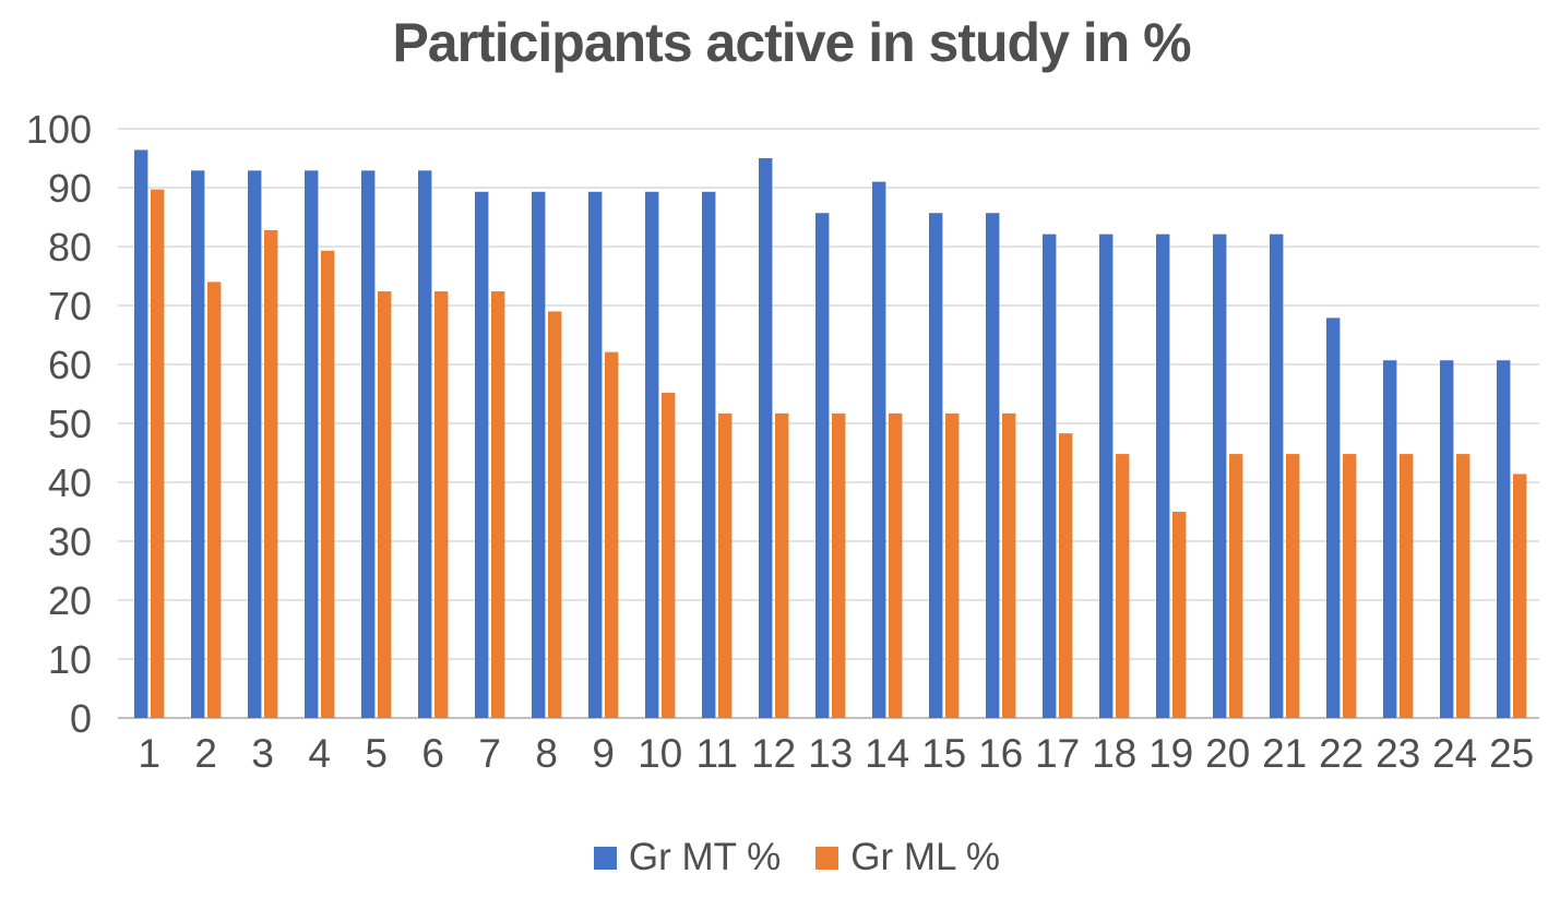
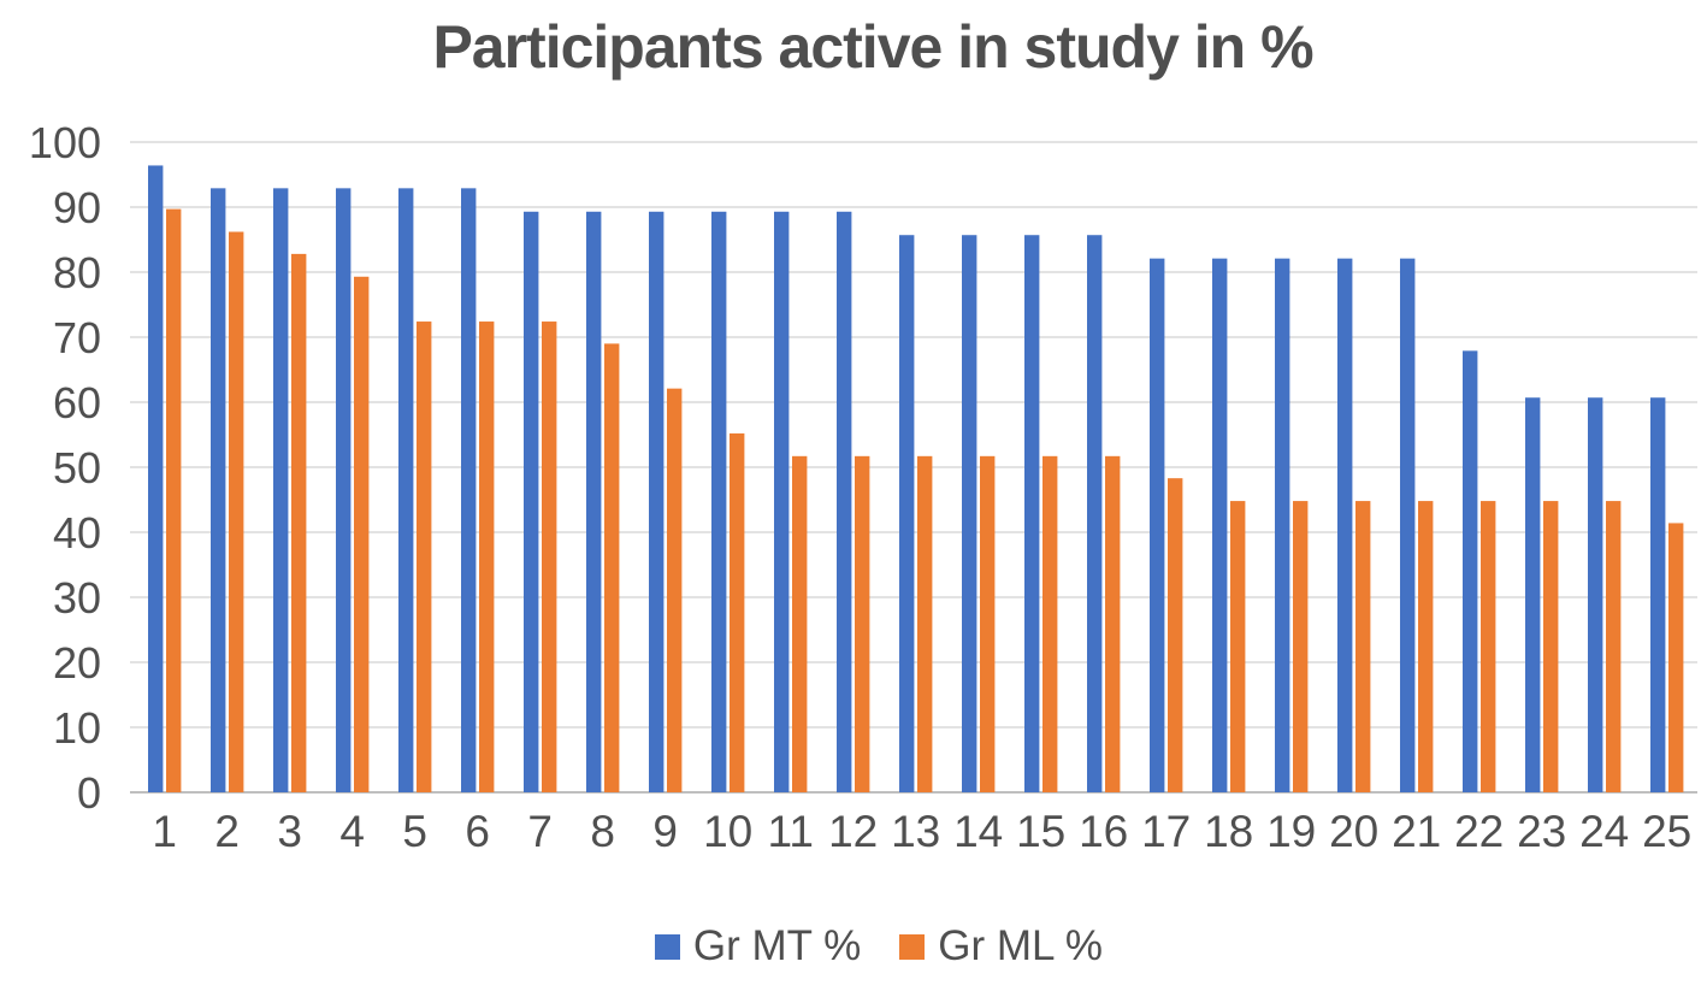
Gr ML %/2: 74 -> 86
Gr MT %/12: 95 -> 89
Gr MT %/14: 91 -> 86
Gr ML %/19: 35 -> 45
